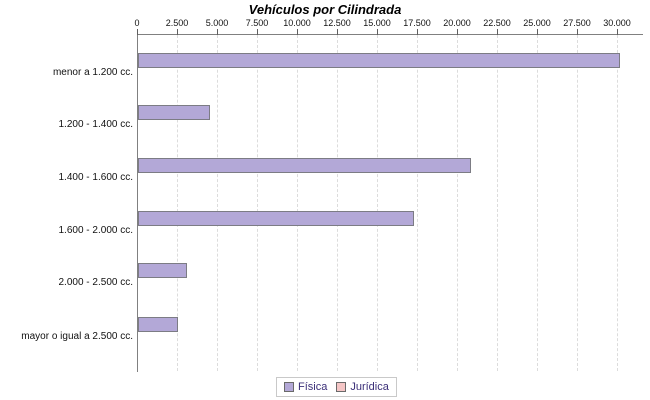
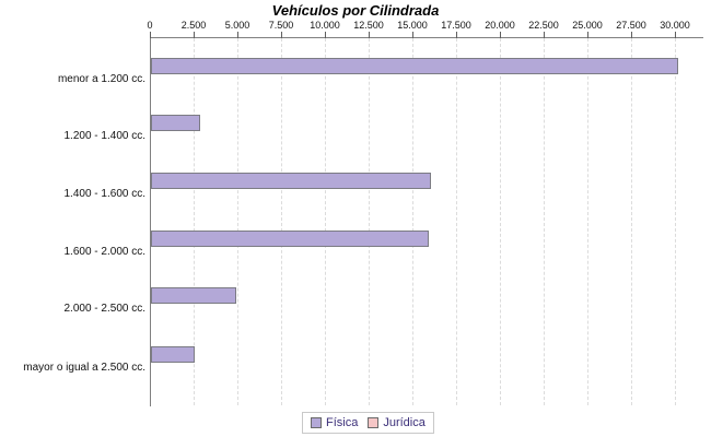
Física/1.200 - 1.400 cc.: 4500 -> 2800
Física/1.400 - 1.600 cc.: 20800 -> 16000
Física/1.600 - 2.000 cc.: 17200 -> 15900
Física/2.000 - 2.500 cc.: 3000 -> 4900
